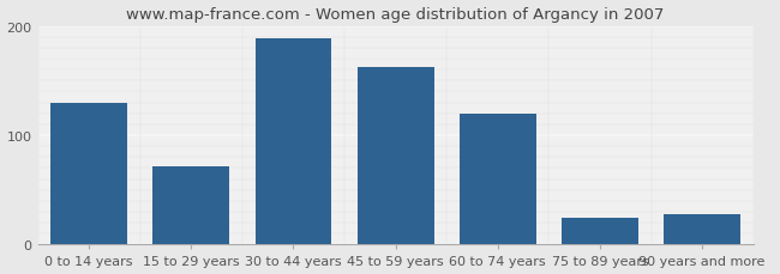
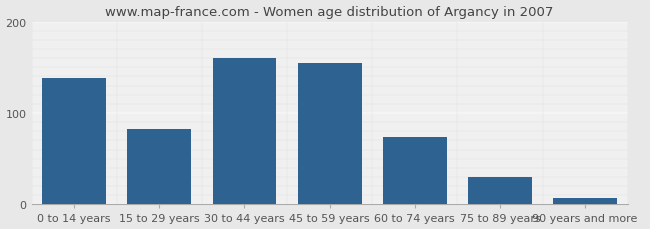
0 to 14 years: 130 -> 138
15 to 29 years: 72 -> 83
30 to 44 years: 188 -> 160
45 to 59 years: 162 -> 155
60 to 74 years: 120 -> 74
75 to 89 years: 24 -> 30
90 years and more: 28 -> 7
